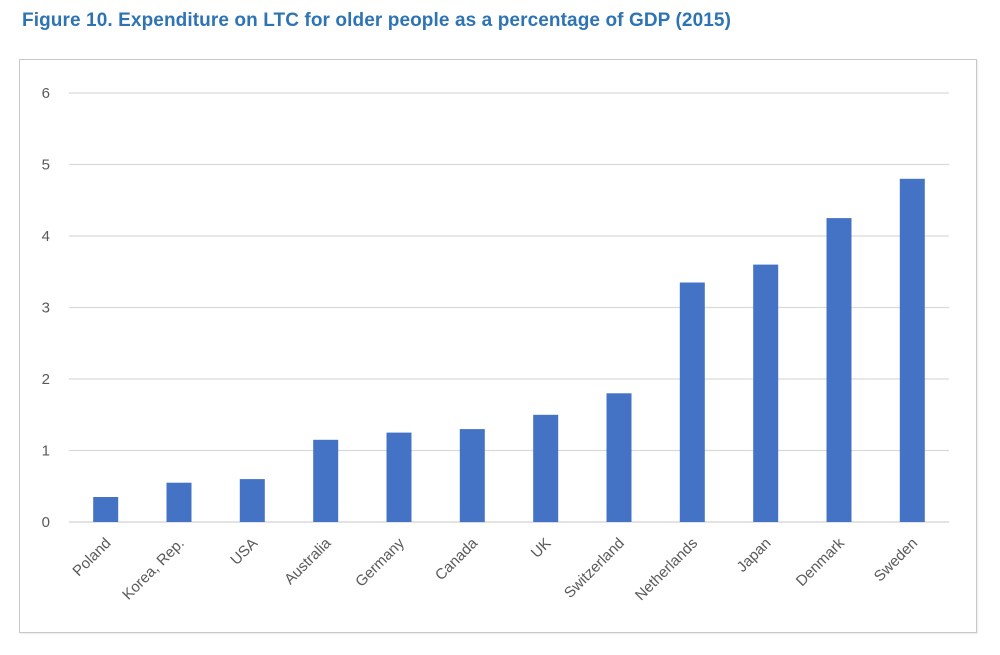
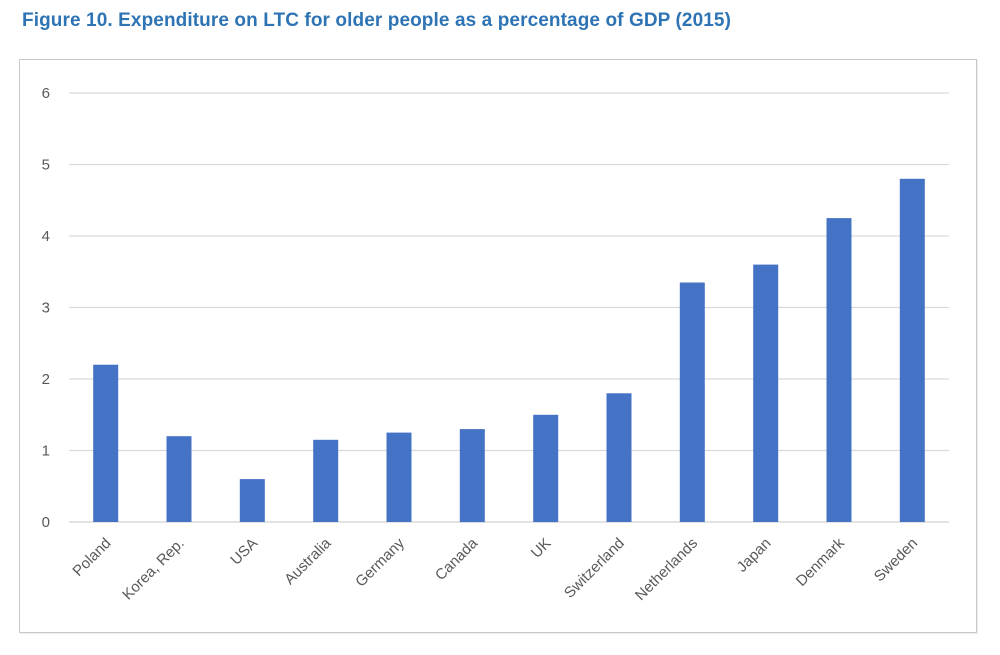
Poland: 0.3 -> 2.2
Korea, Rep.: 0.6 -> 1.2
